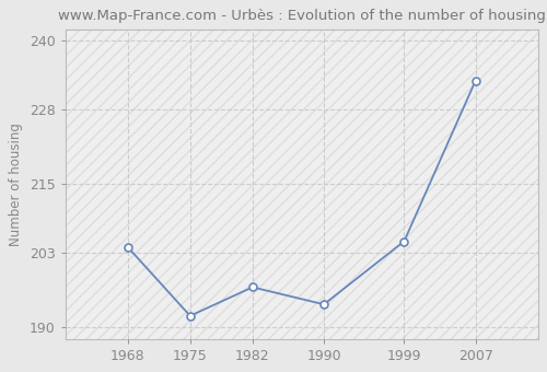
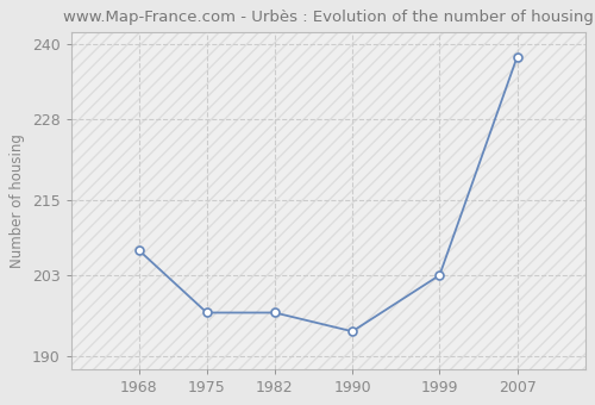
1968: 204 -> 207
1975: 192 -> 197
1999: 205 -> 203
2007: 233 -> 238
